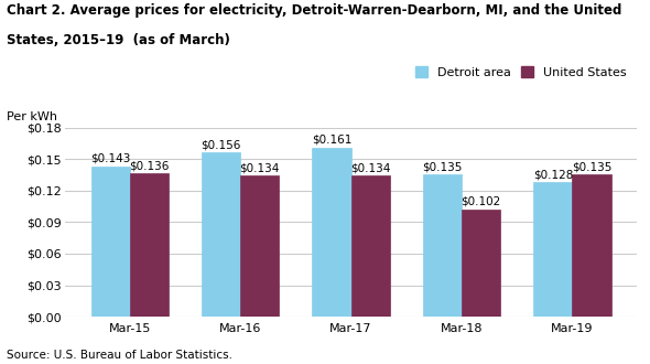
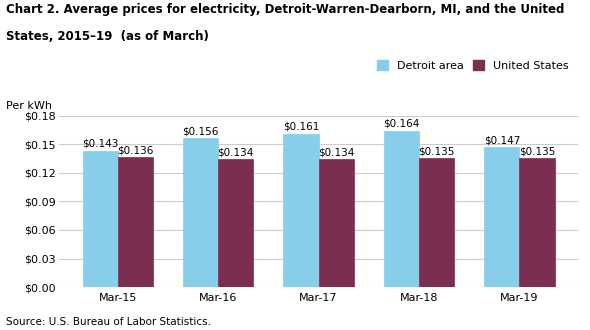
Detroit area/Mar-18: $0.135 -> $0.164
United States/Mar-18: $0.102 -> $0.135
Detroit area/Mar-19: $0.128 -> $0.147
